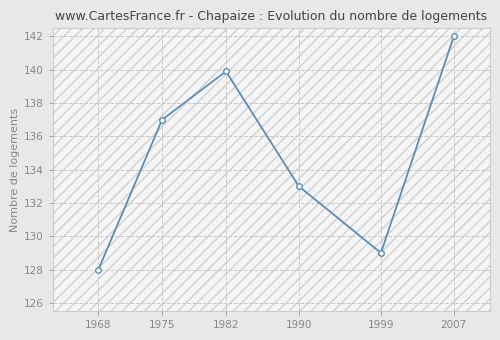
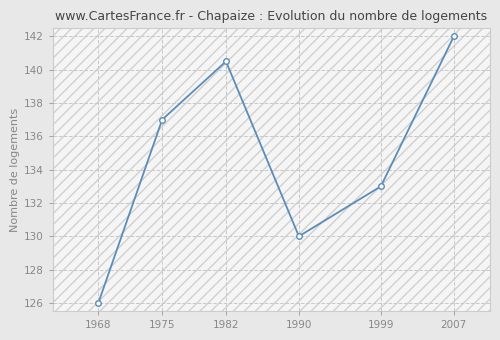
1968: 128.0 -> 126.0
1982: 139.9 -> 140.5
1990: 133.0 -> 130.0
1999: 129.0 -> 133.0
